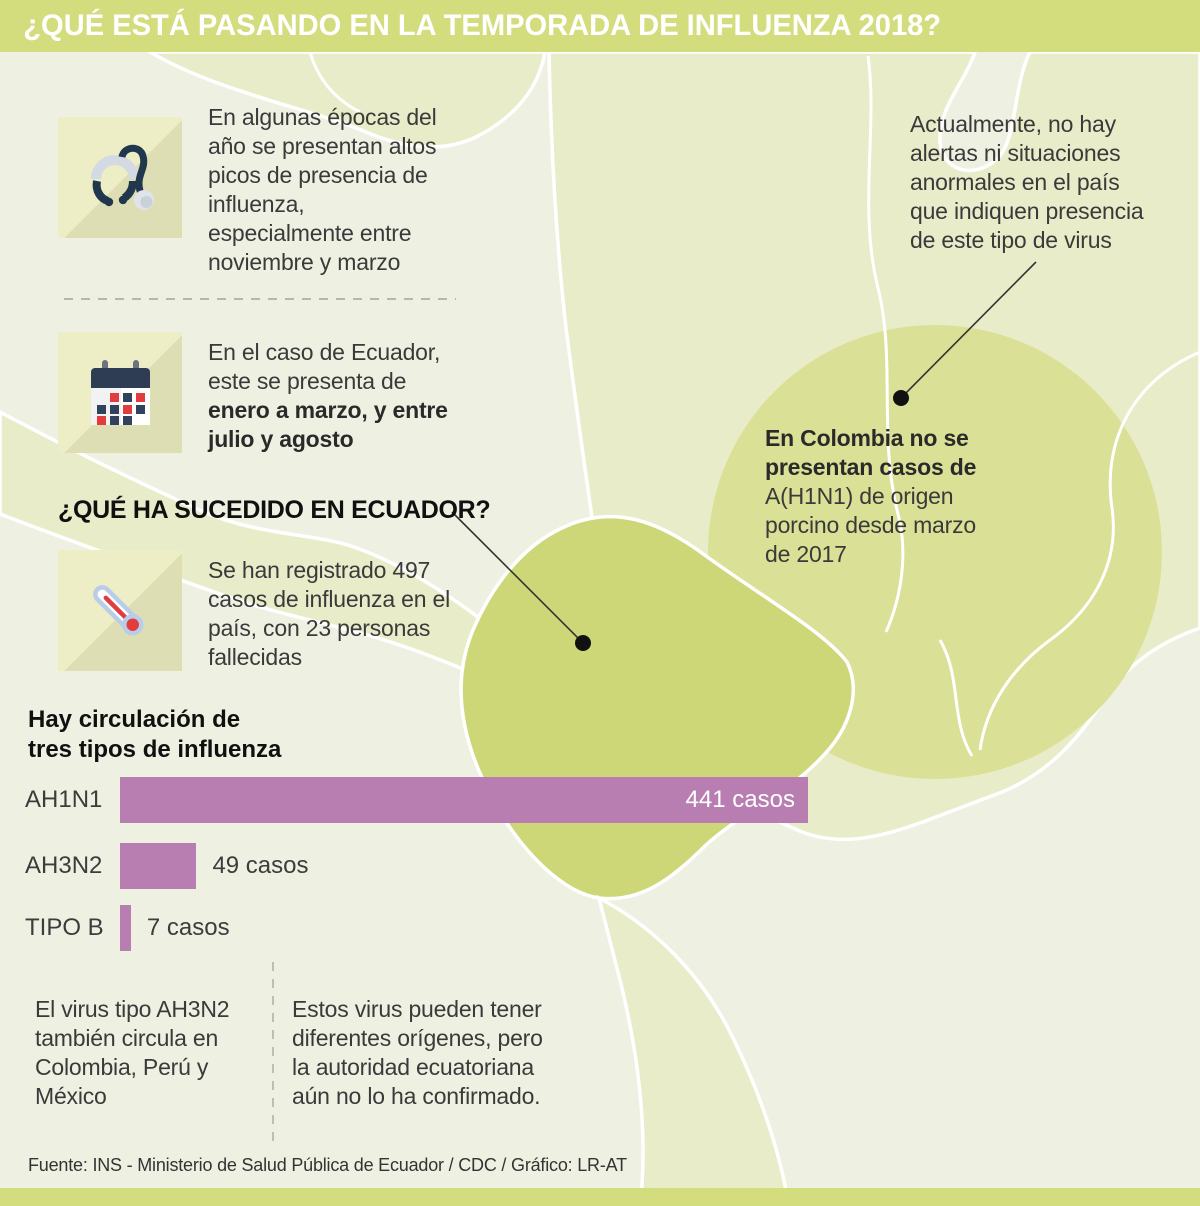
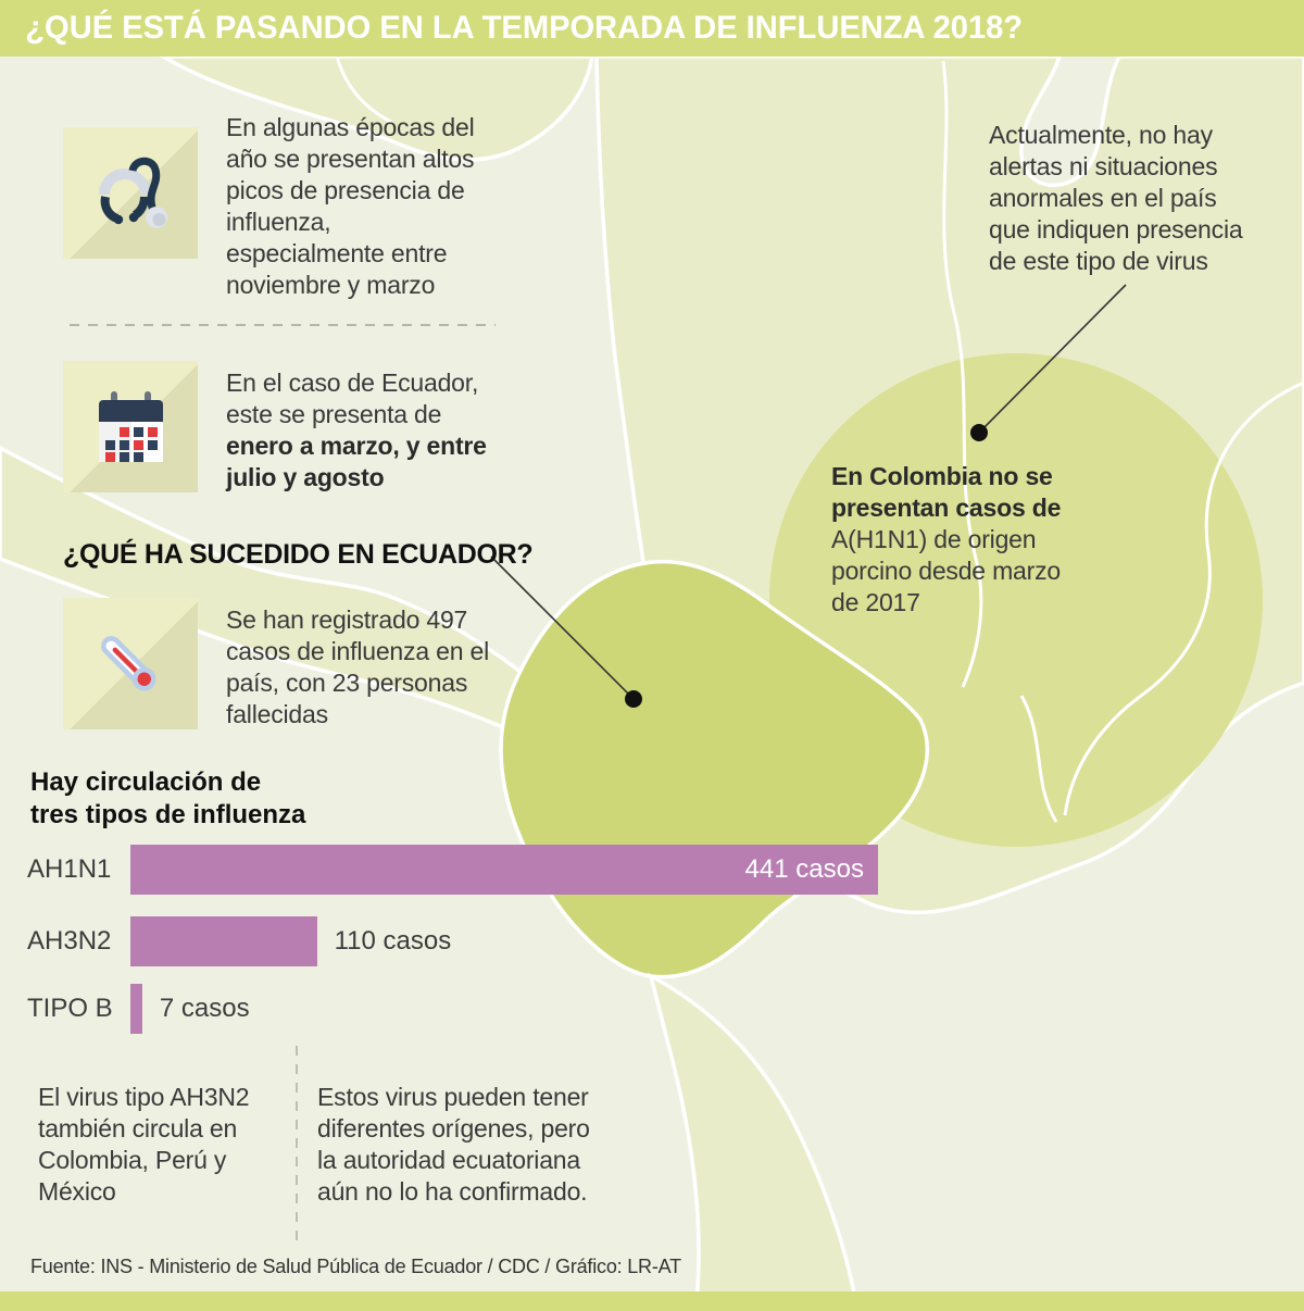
AH3N2: 49 -> 110
